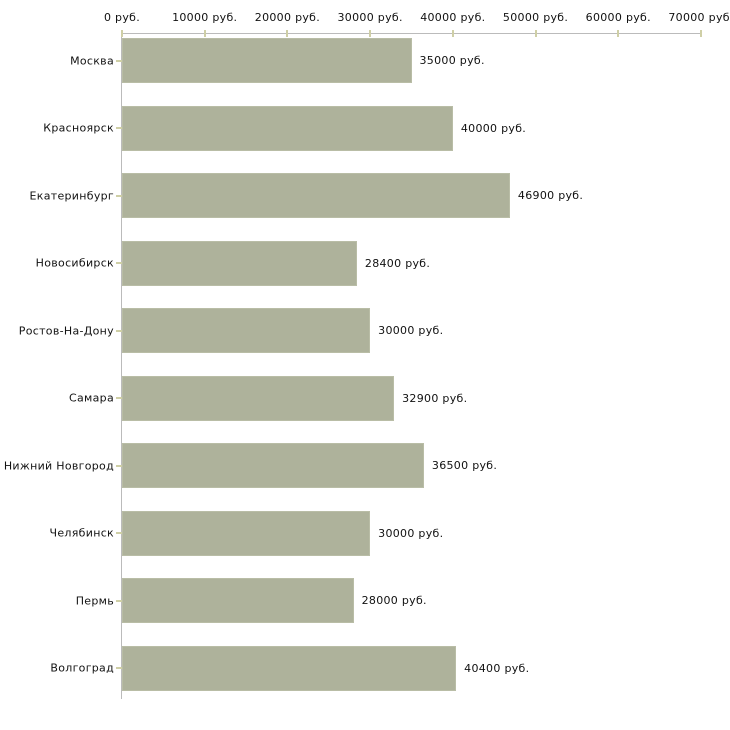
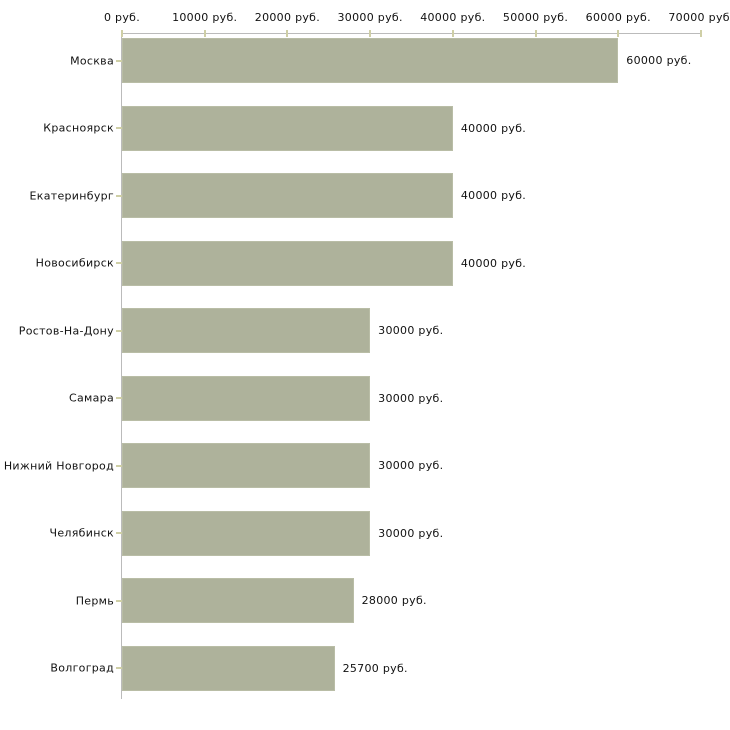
Москва: 35000 -> 60000
Екатеринбург: 46900 -> 40000
Новосибирск: 28400 -> 40000
Самара: 32900 -> 30000
Нижний Новгород: 36500 -> 30000
Волгоград: 40400 -> 25700
